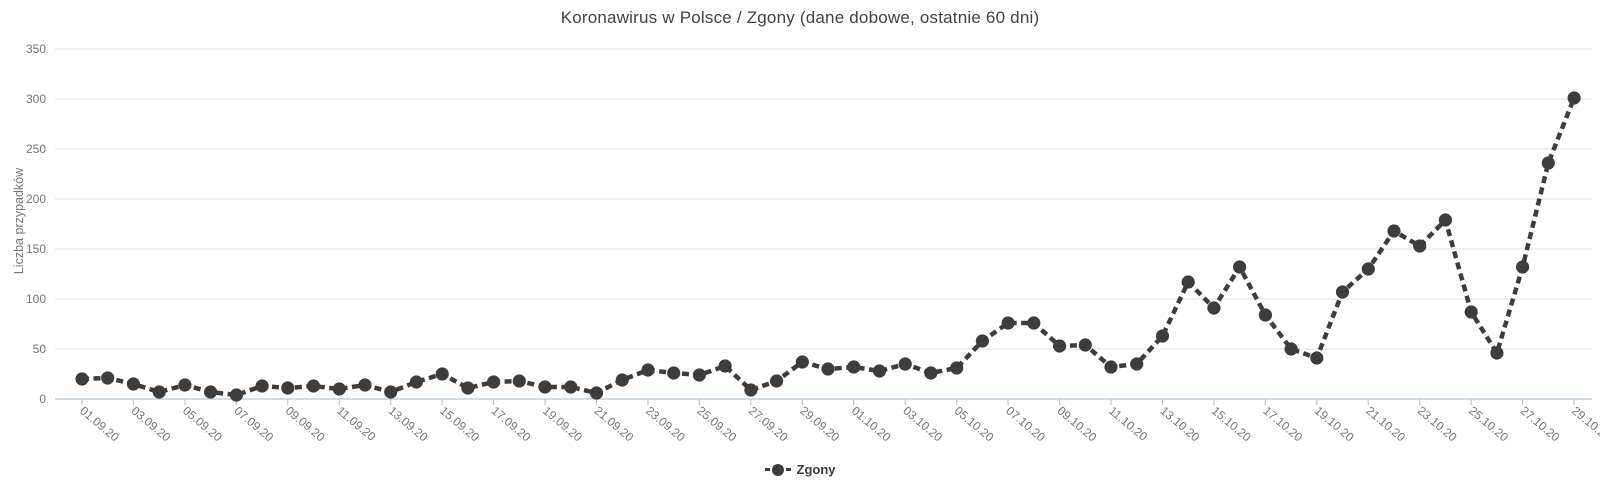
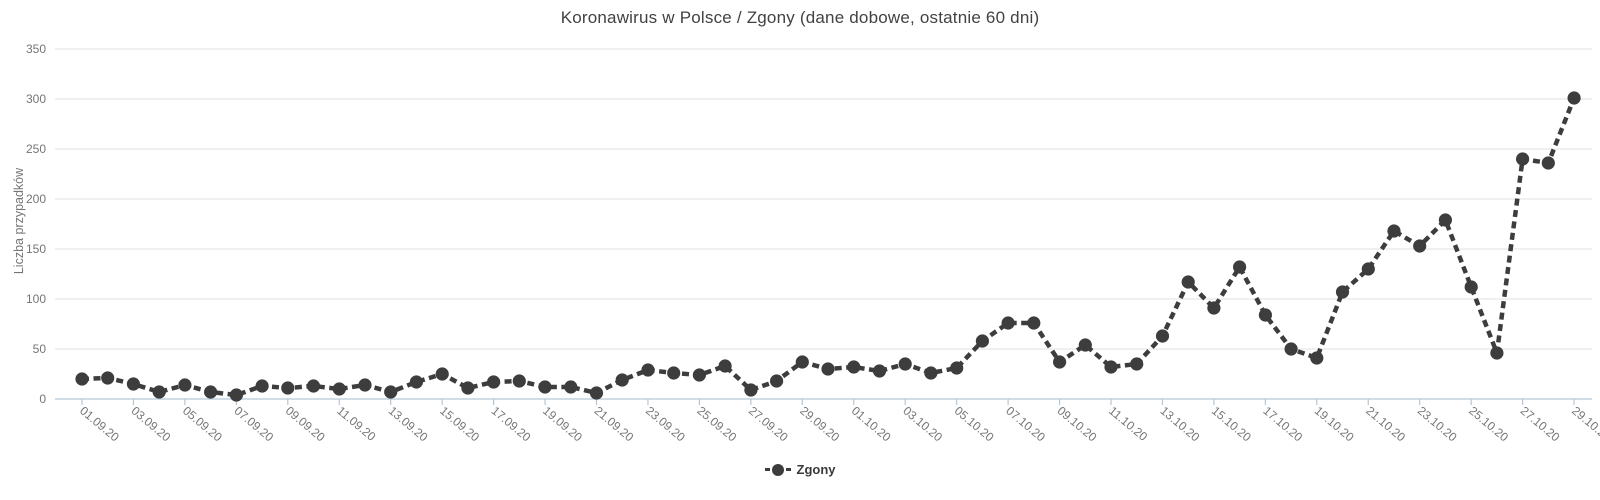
09.10.20: 53 -> 37
25.10.20: 87 -> 112
27.10.20: 132 -> 240
